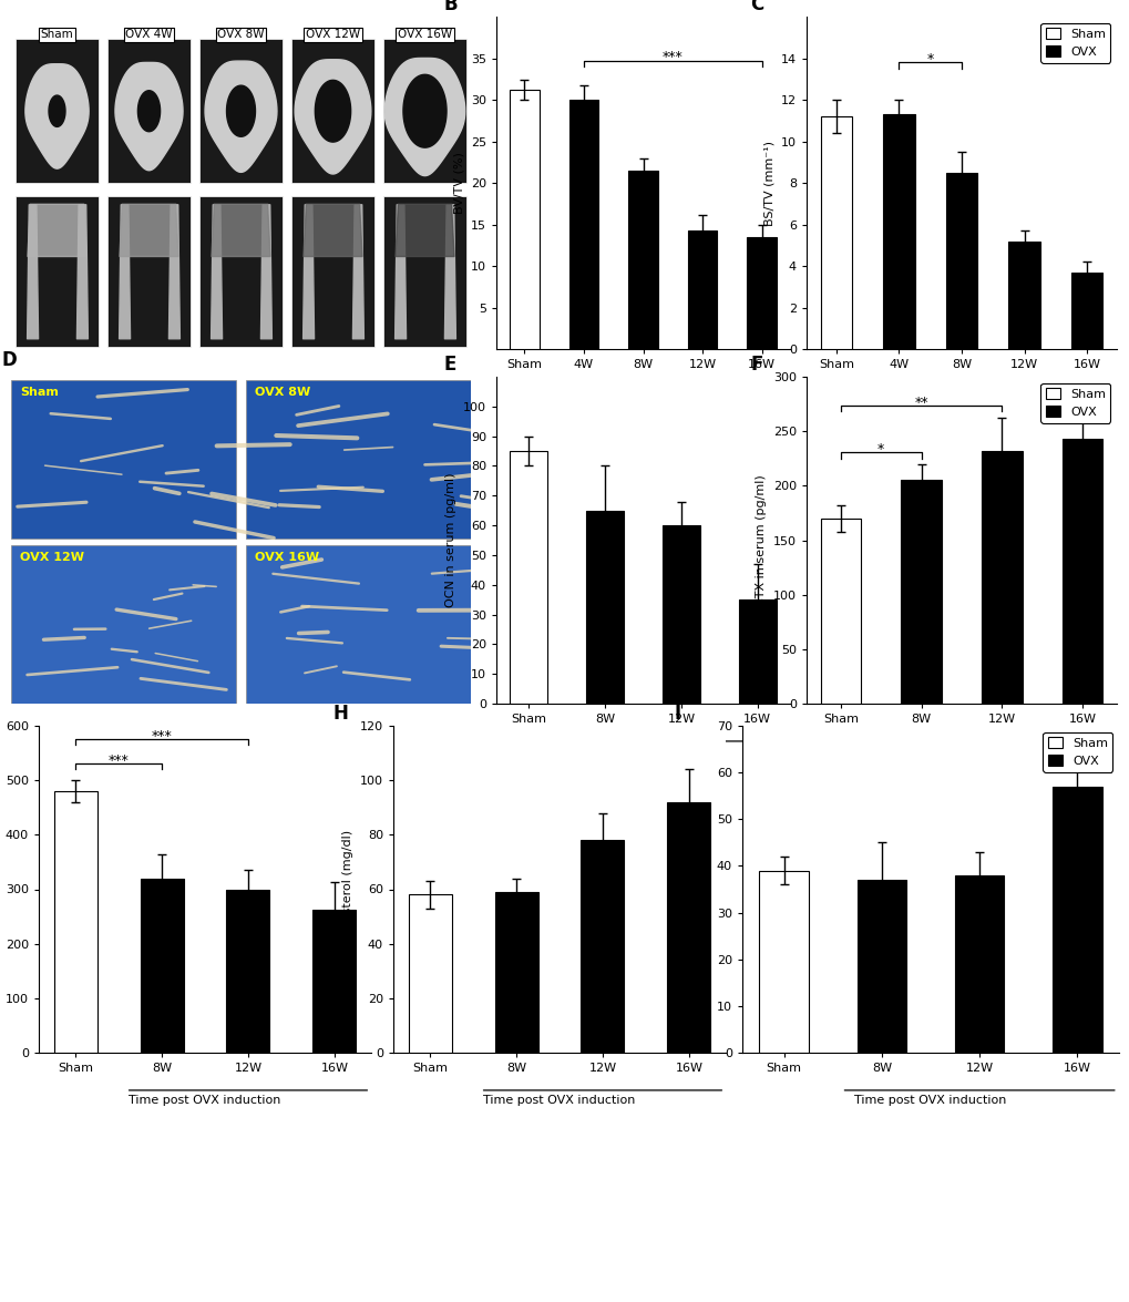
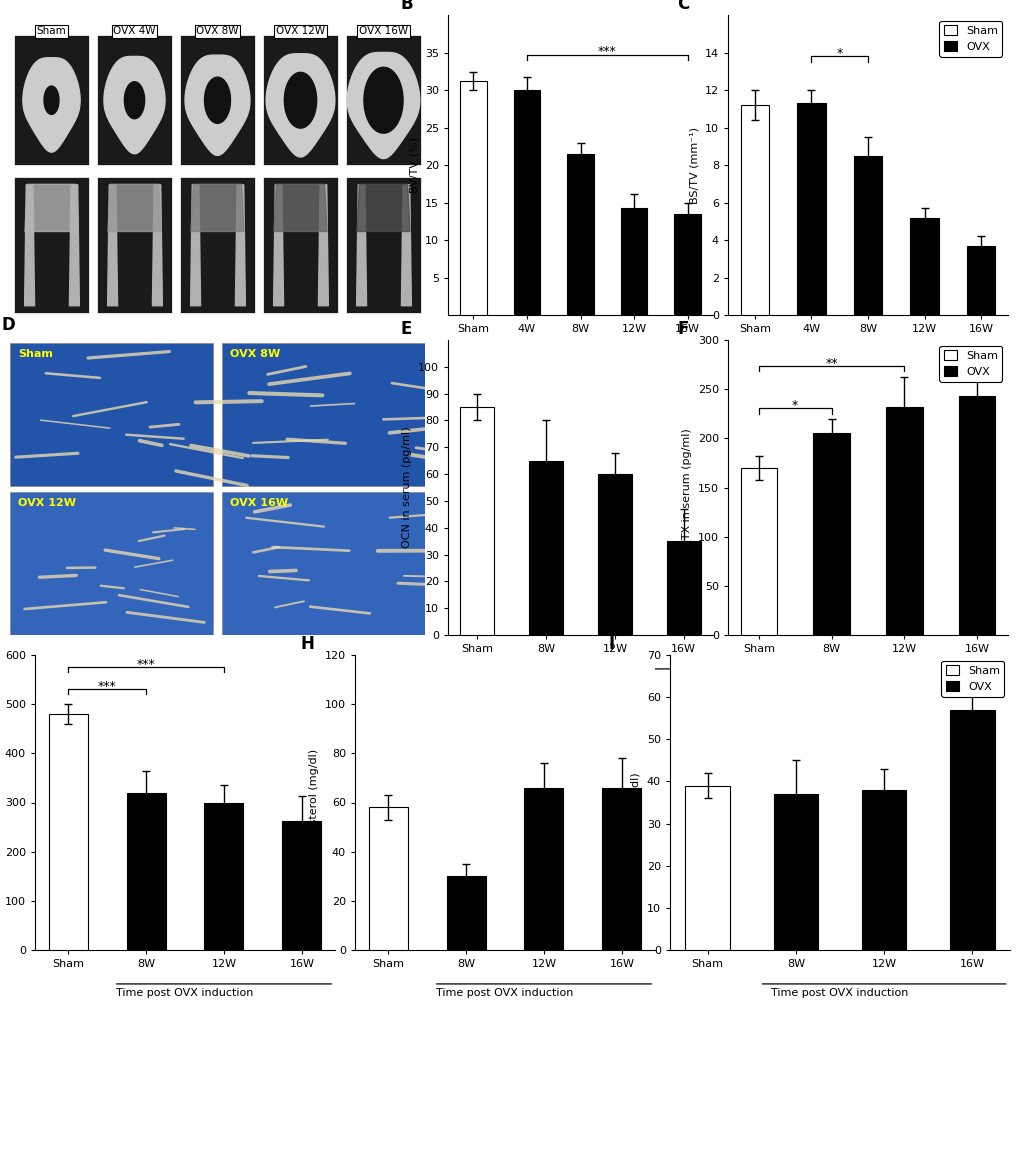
H/8W: 59 -> 30
H/12W: 78 -> 66
H/16W: 92 -> 66
